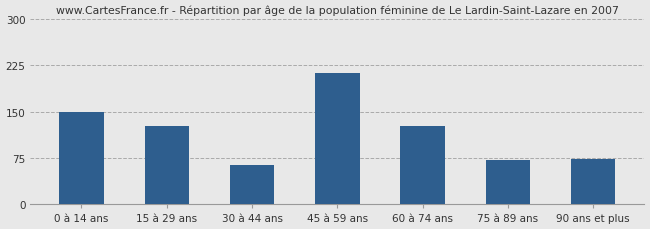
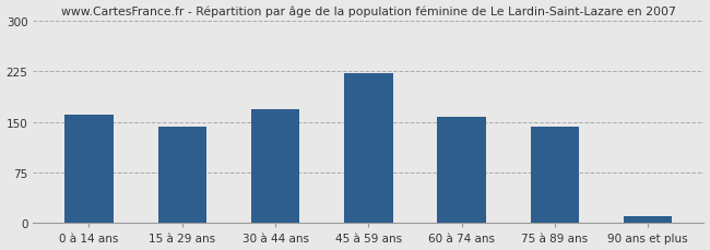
0 à 14 ans: 150 -> 160
15 à 29 ans: 126 -> 143
30 à 44 ans: 64 -> 168
45 à 59 ans: 212 -> 222
60 à 74 ans: 126 -> 158
75 à 89 ans: 72 -> 143
90 ans et plus: 74 -> 10
